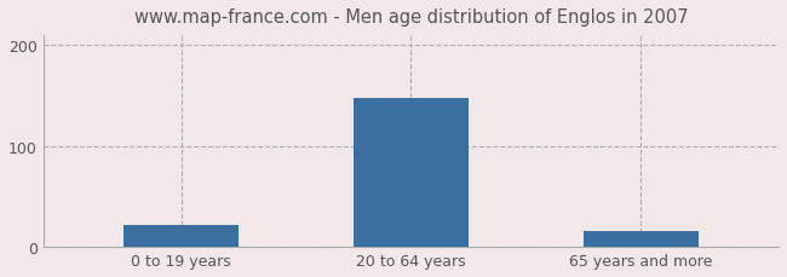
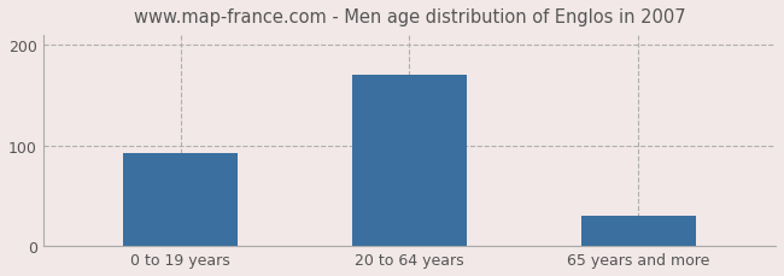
0 to 19 years: 22 -> 93
20 to 64 years: 148 -> 170
65 years and more: 16 -> 30
